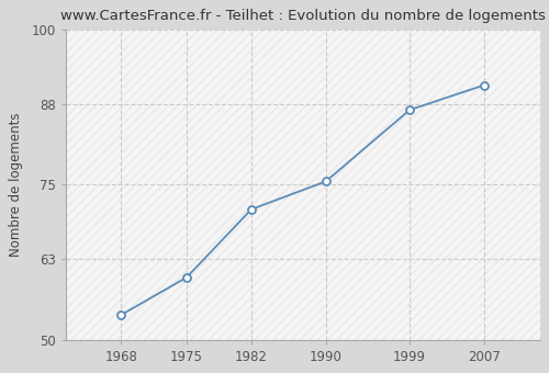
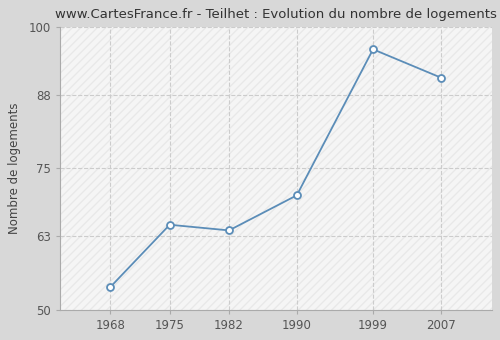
1975: 60.0 -> 65.0
1982: 71.0 -> 64.0
1990: 75.5 -> 70.2
1999: 87.0 -> 96.0
